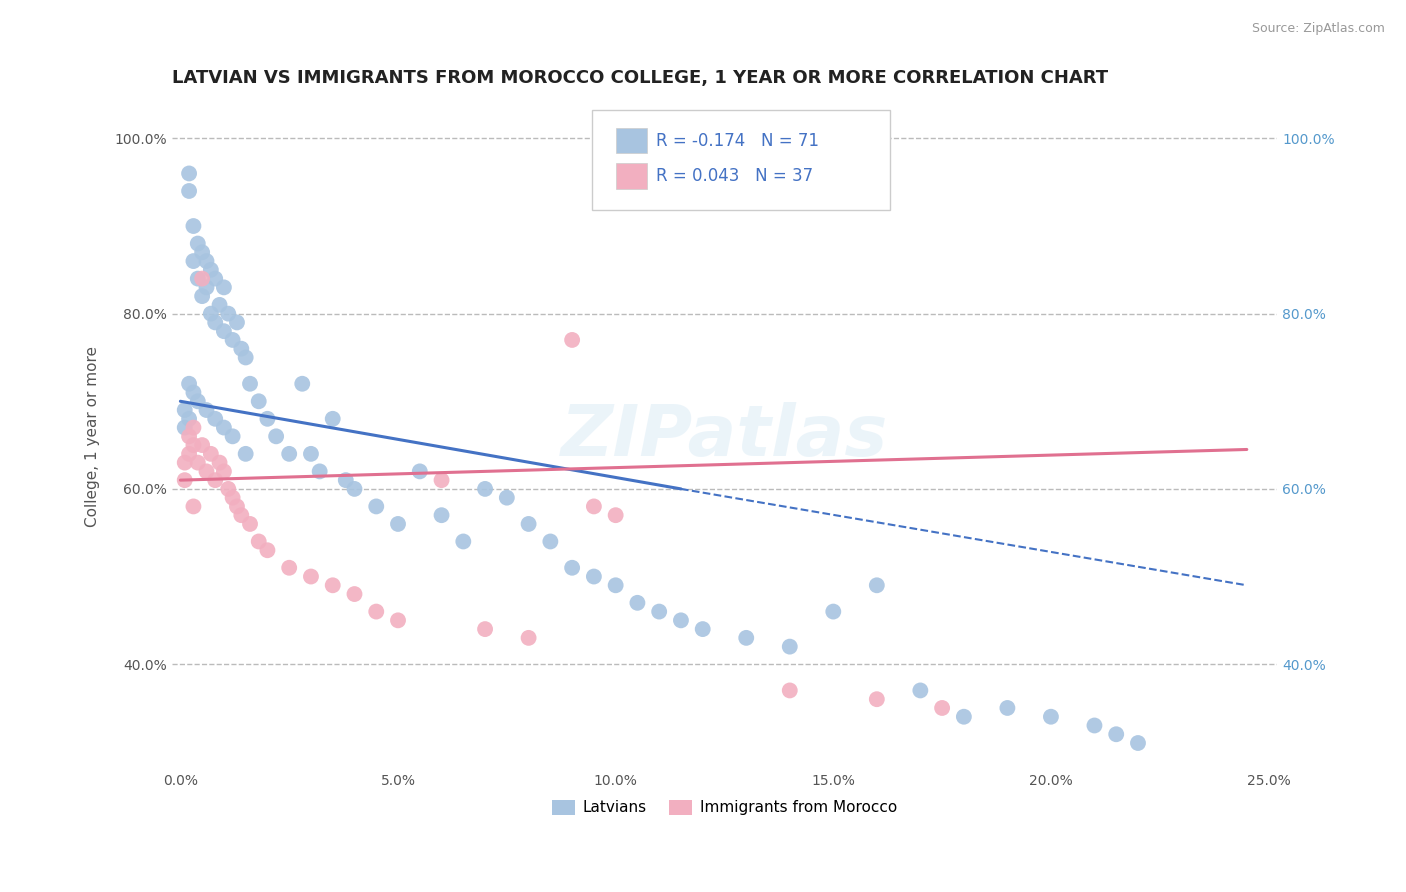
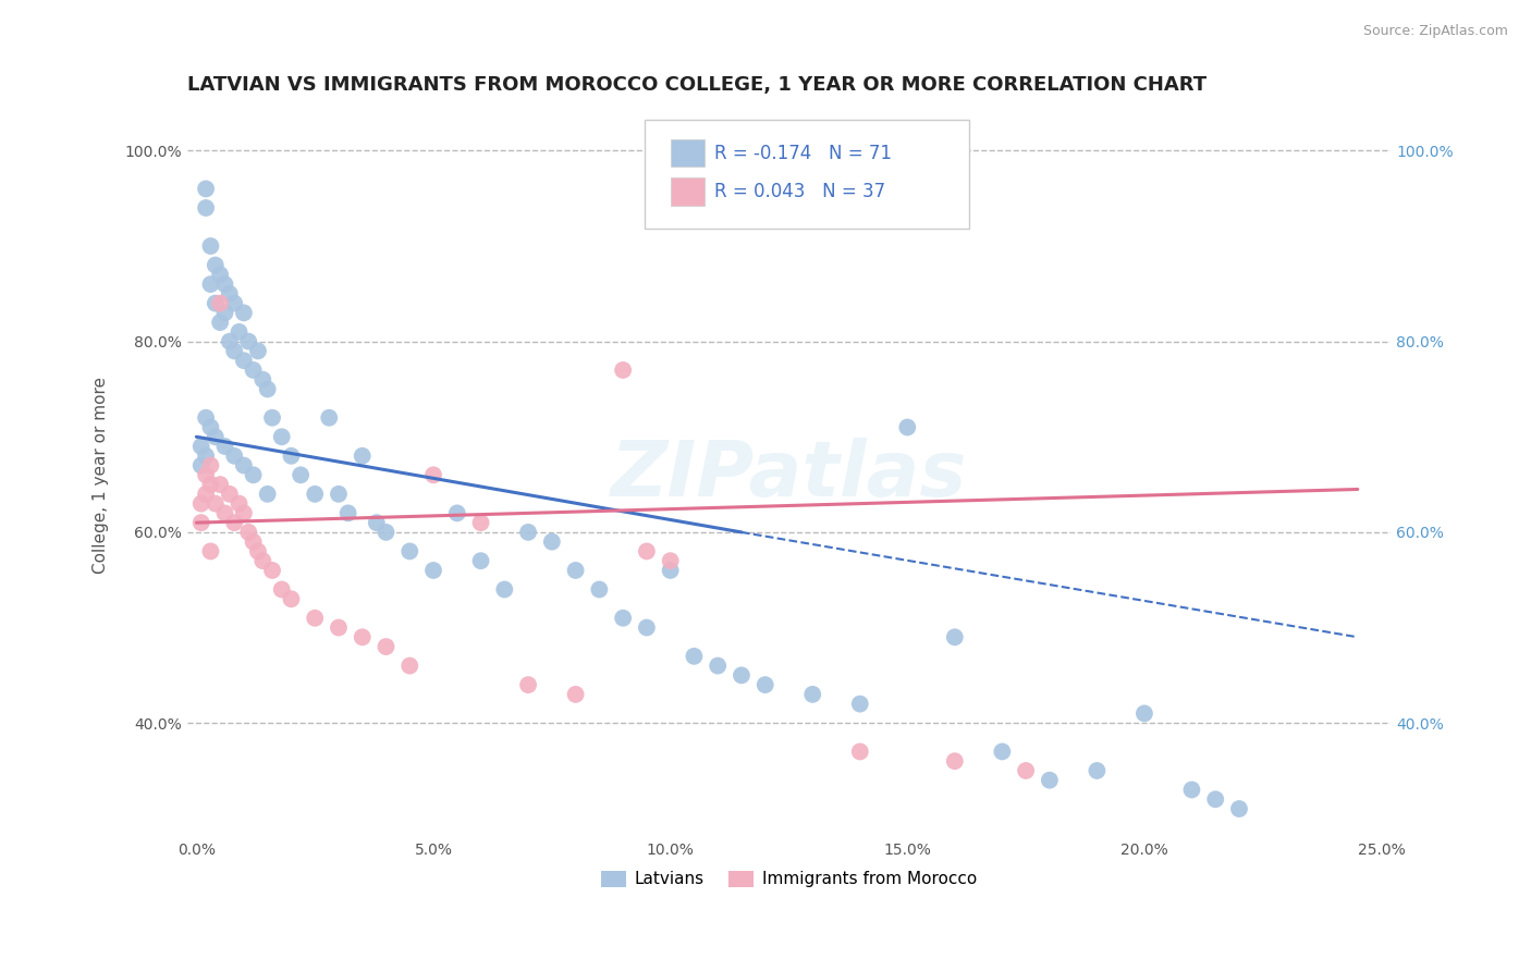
Immigrants from Morocco/5.0%: 45% -> 66%
Latvians/10.0%: 49% -> 56%
Latvians/15.0%: 46% -> 71%
Latvians/20.0%: 34% -> 41%
